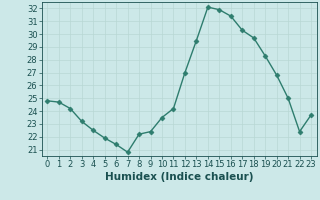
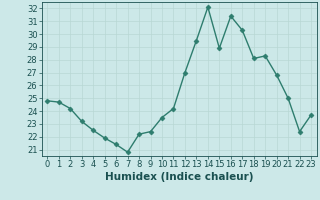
15: 31.9 -> 28.9
18: 29.7 -> 28.1
